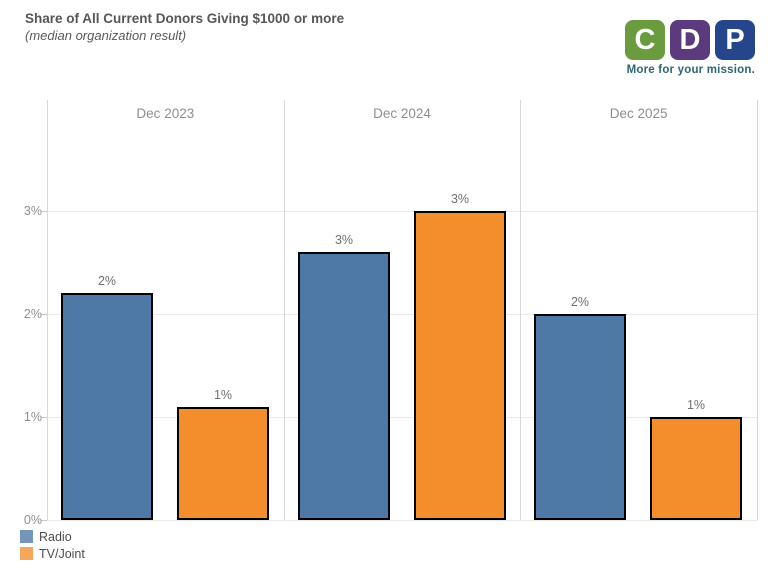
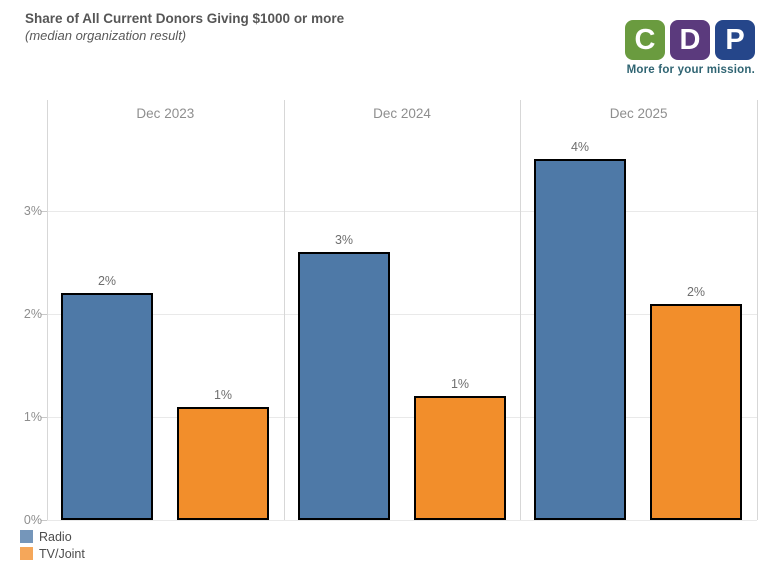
TV/Joint/Dec 2024: 3% -> 1%
Radio/Dec 2025: 2% -> 4%
TV/Joint/Dec 2025: 1% -> 2%
